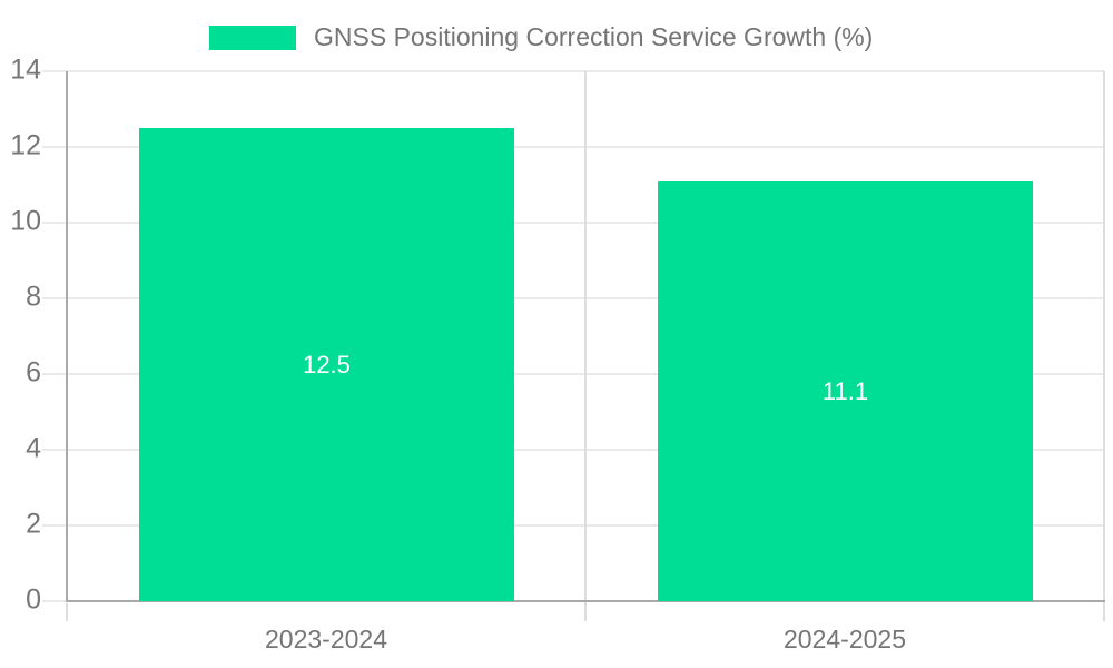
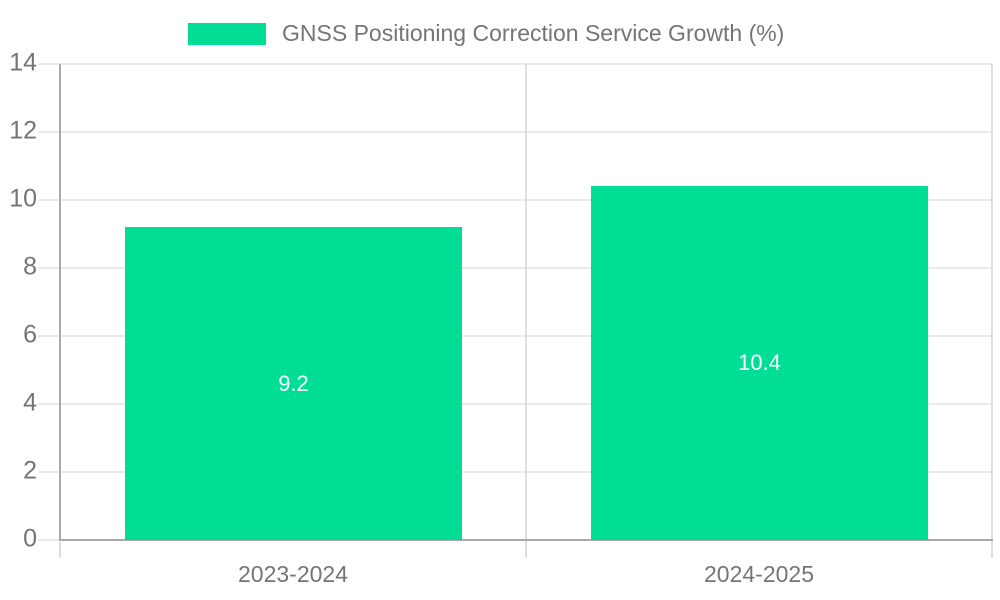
2023-2024: 12.5 -> 9.2
2024-2025: 11.1 -> 10.4
